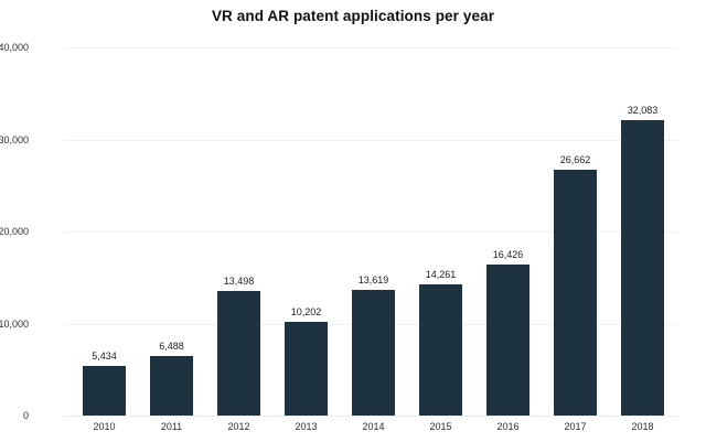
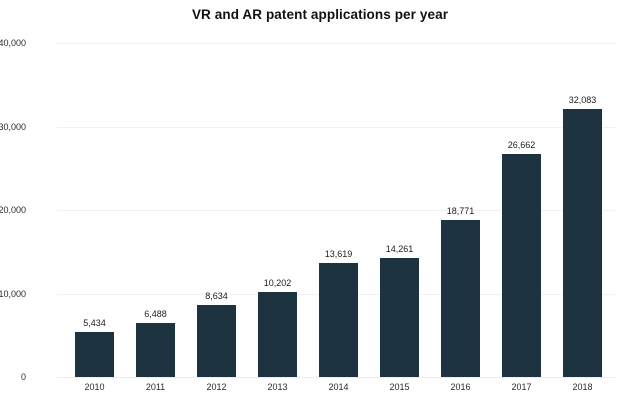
2012: 13,498 -> 8,634
2016: 16,426 -> 18,771
